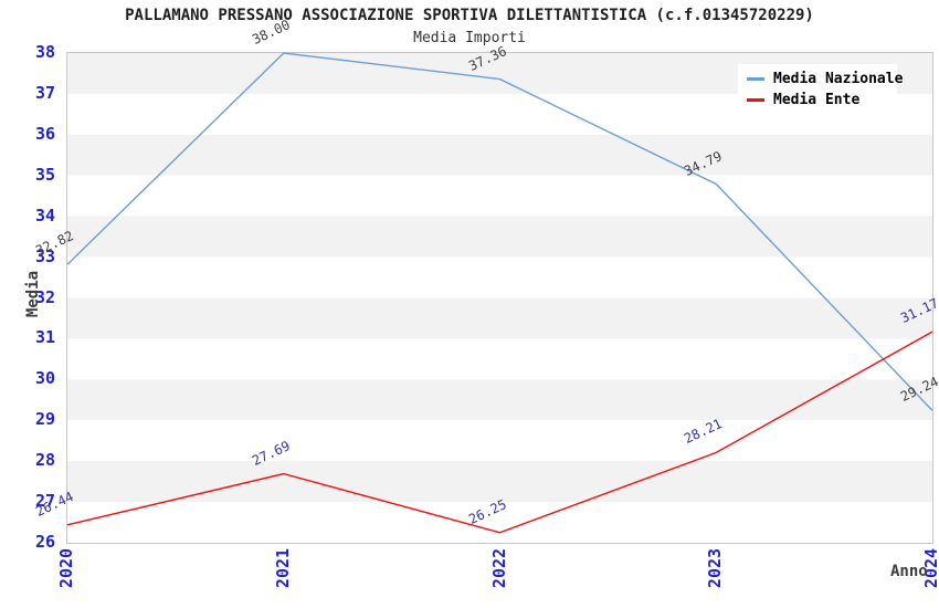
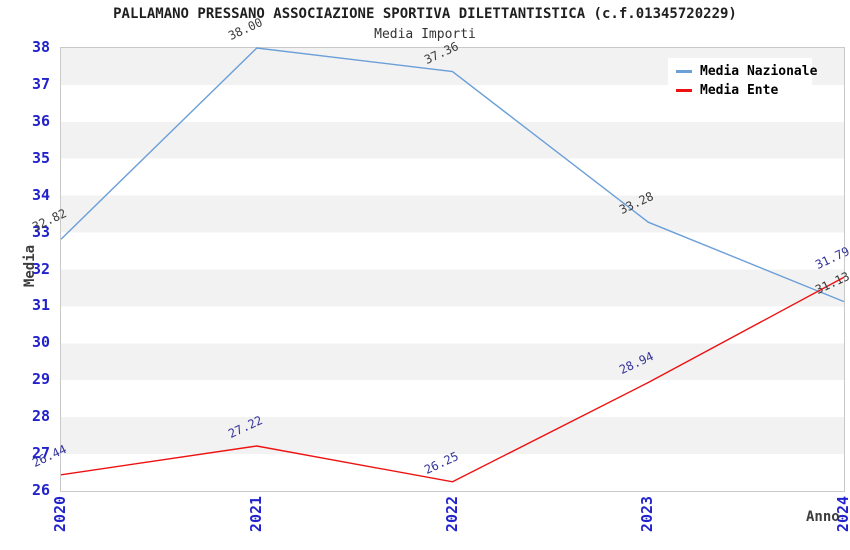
Media Ente/2021: 27.69 -> 27.22
Media Nazionale/2023: 34.79 -> 33.28
Media Ente/2023: 28.21 -> 28.94
Media Nazionale/2024: 29.24 -> 31.13
Media Ente/2024: 31.17 -> 31.79
